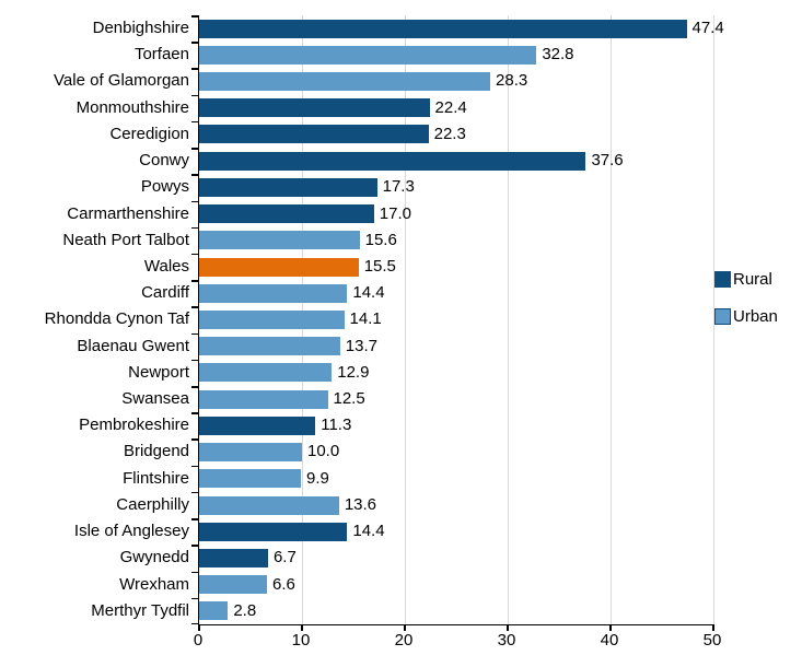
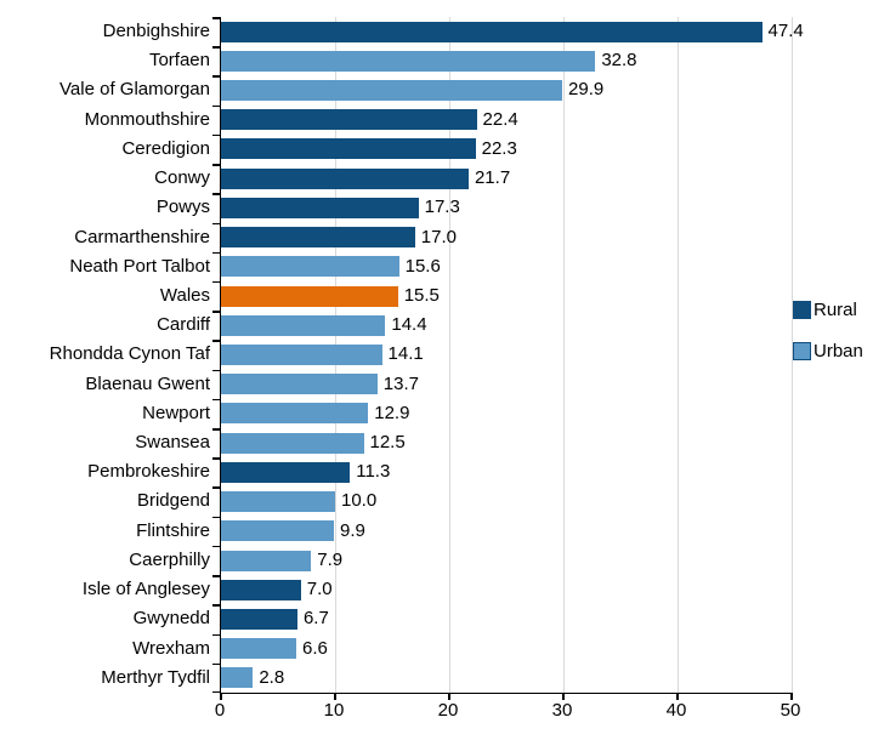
Vale of Glamorgan: 28.3 -> 29.9
Conwy: 37.6 -> 21.7
Caerphilly: 13.6 -> 7.9
Isle of Anglesey: 14.4 -> 7.0
